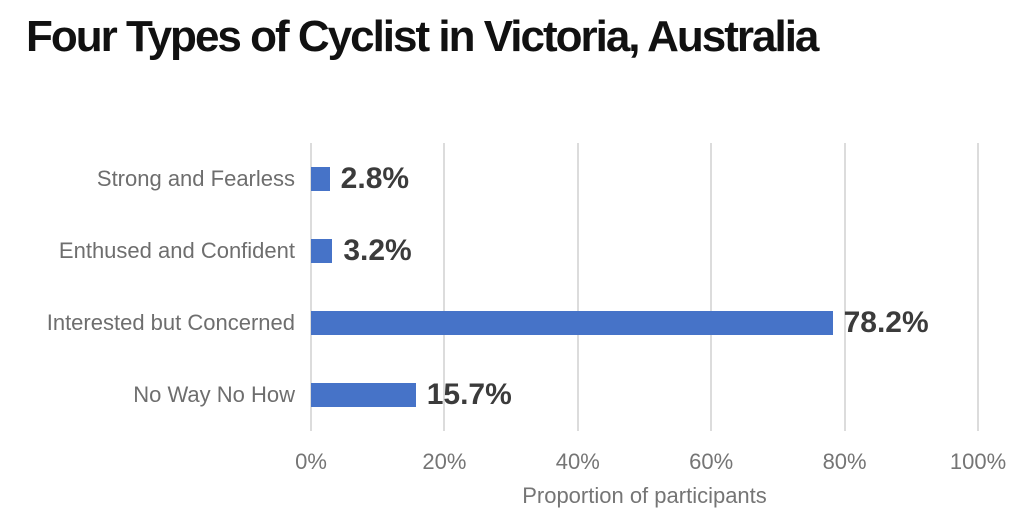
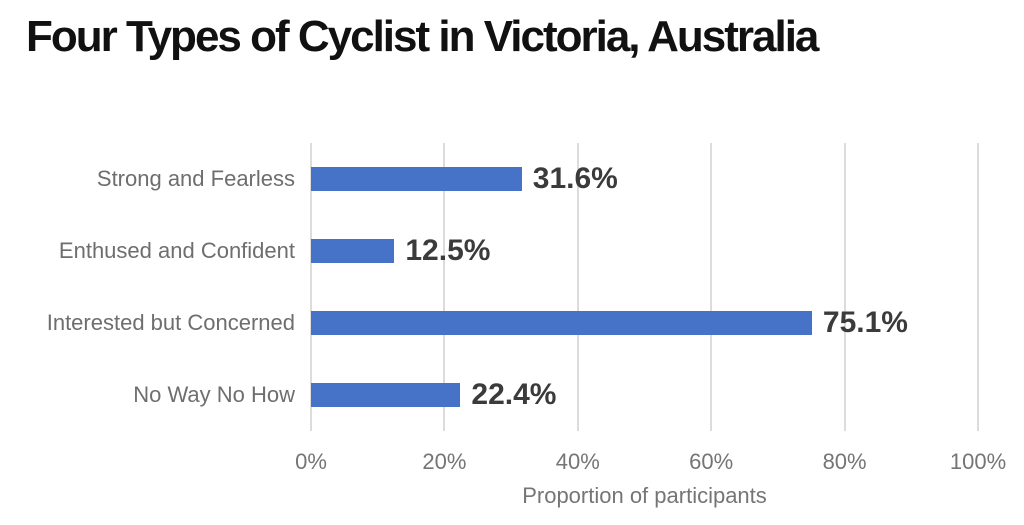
Strong and Fearless: 2.8% -> 31.6%
Enthused and Confident: 3.2% -> 12.5%
Interested but Concerned: 78.2% -> 75.1%
No Way No How: 15.7% -> 22.4%
